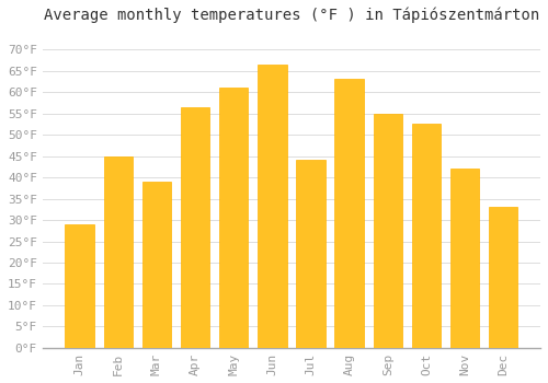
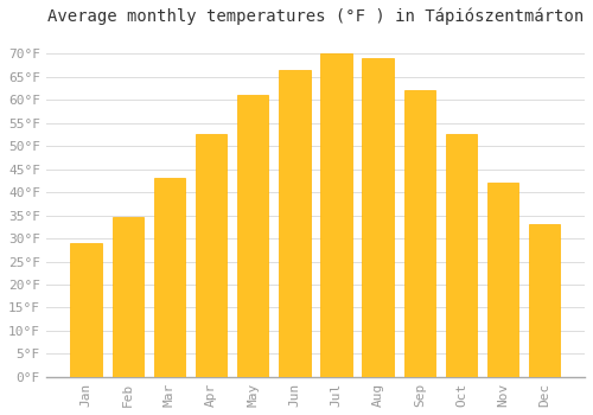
Feb: 45.0°F -> 34.5°F
Mar: 39.0°F -> 43.0°F
Apr: 56.5°F -> 52.5°F
Jul: 44.0°F -> 70.0°F
Aug: 63.0°F -> 69.0°F
Sep: 55.0°F -> 62.0°F
